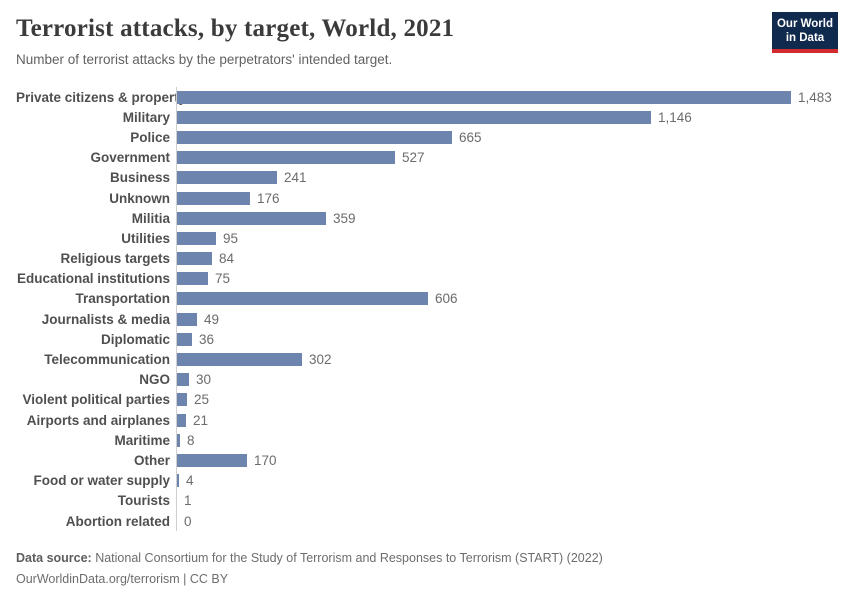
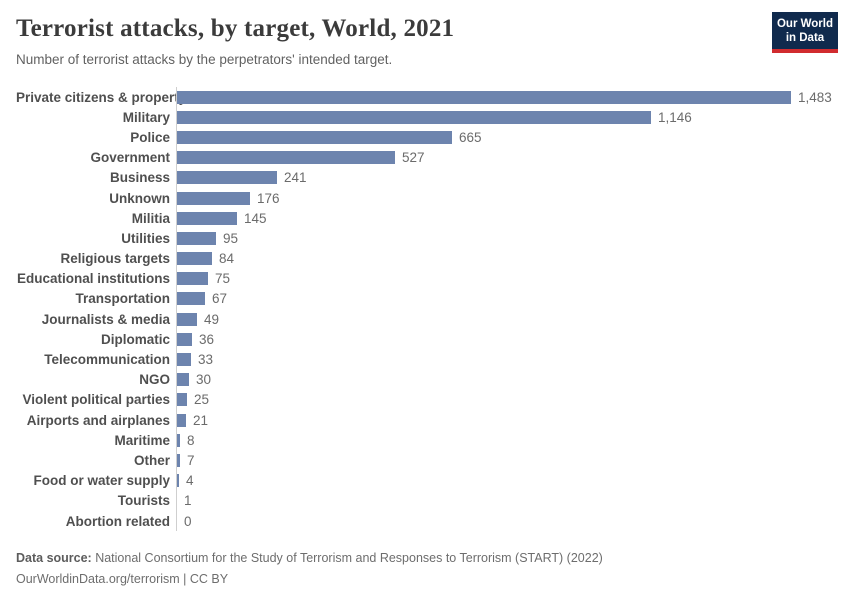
Militia: 359 -> 145
Transportation: 606 -> 67
Telecommunication: 302 -> 33
Other: 170 -> 7
